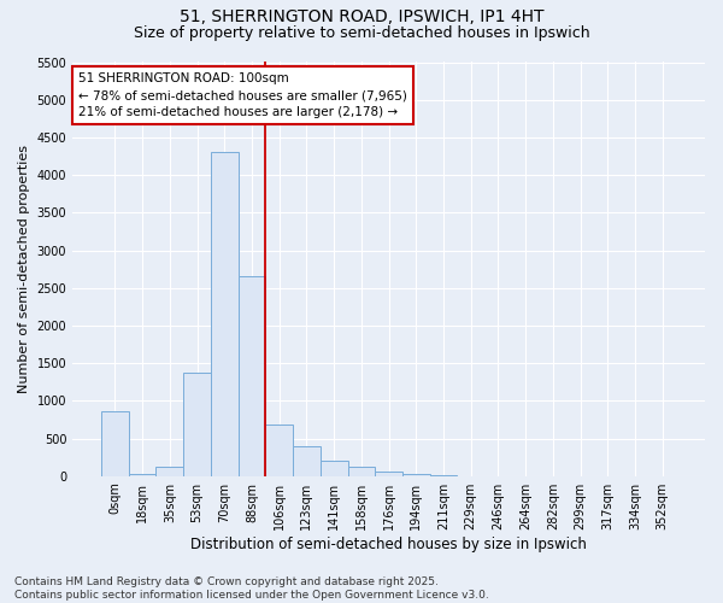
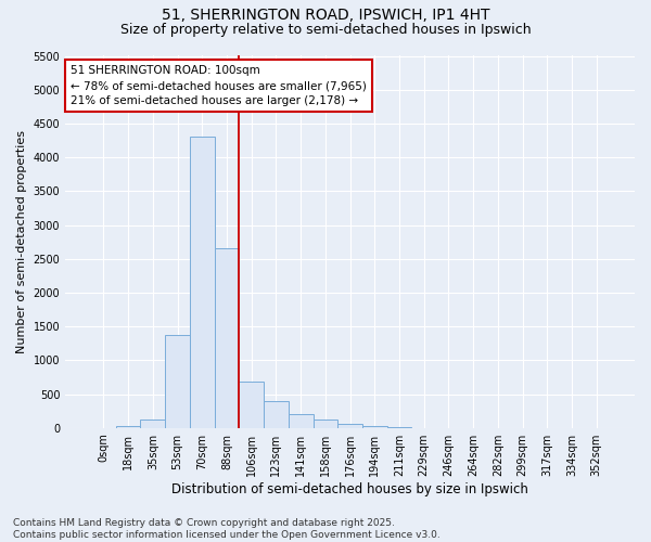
0sqm: 860 -> 0
